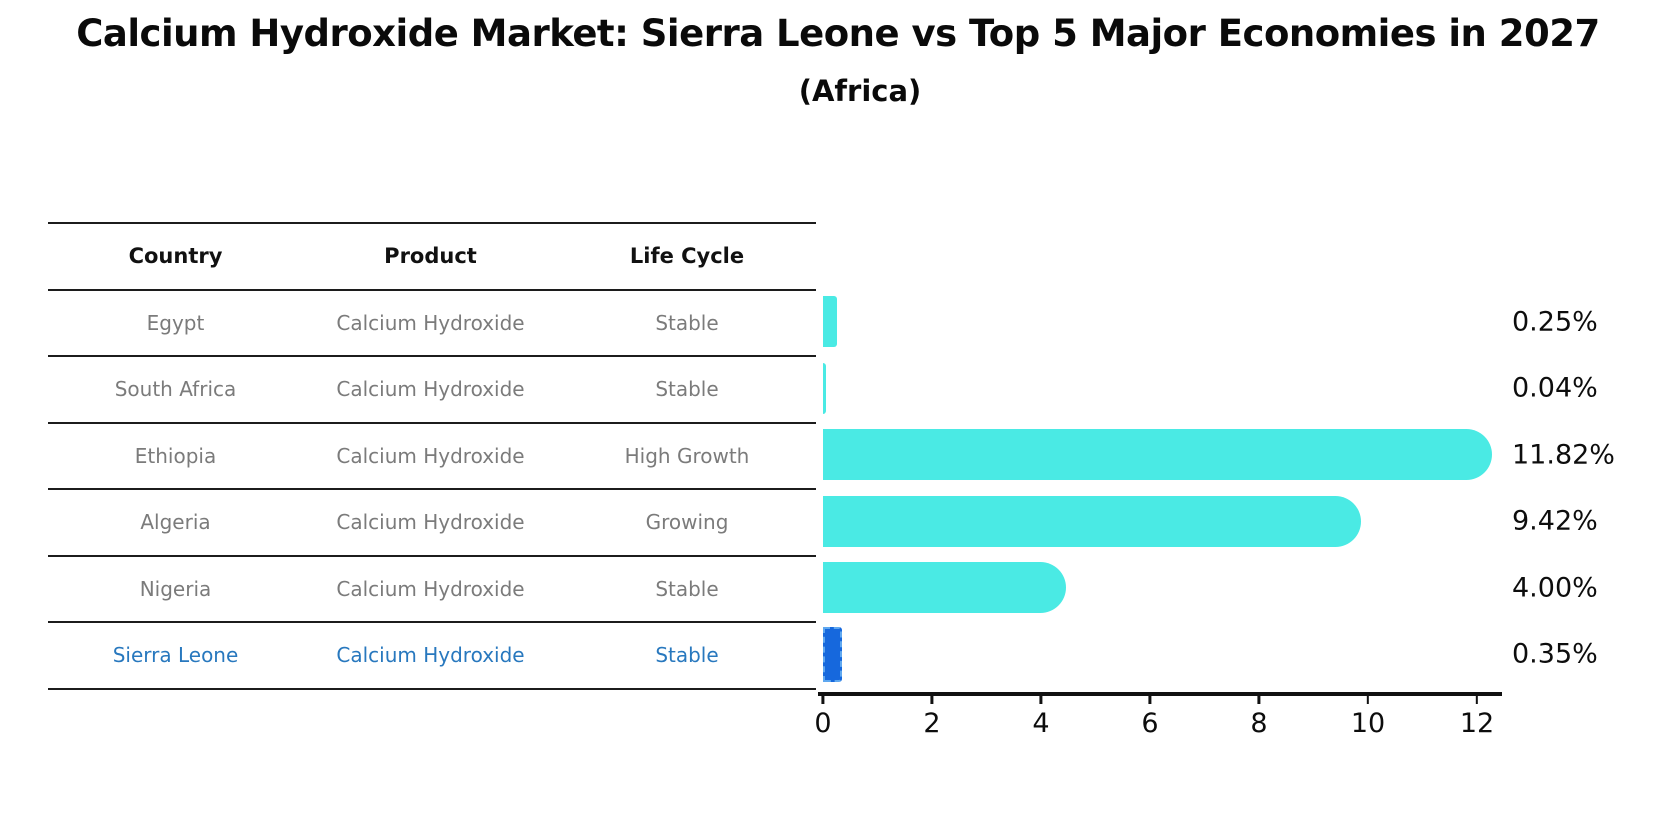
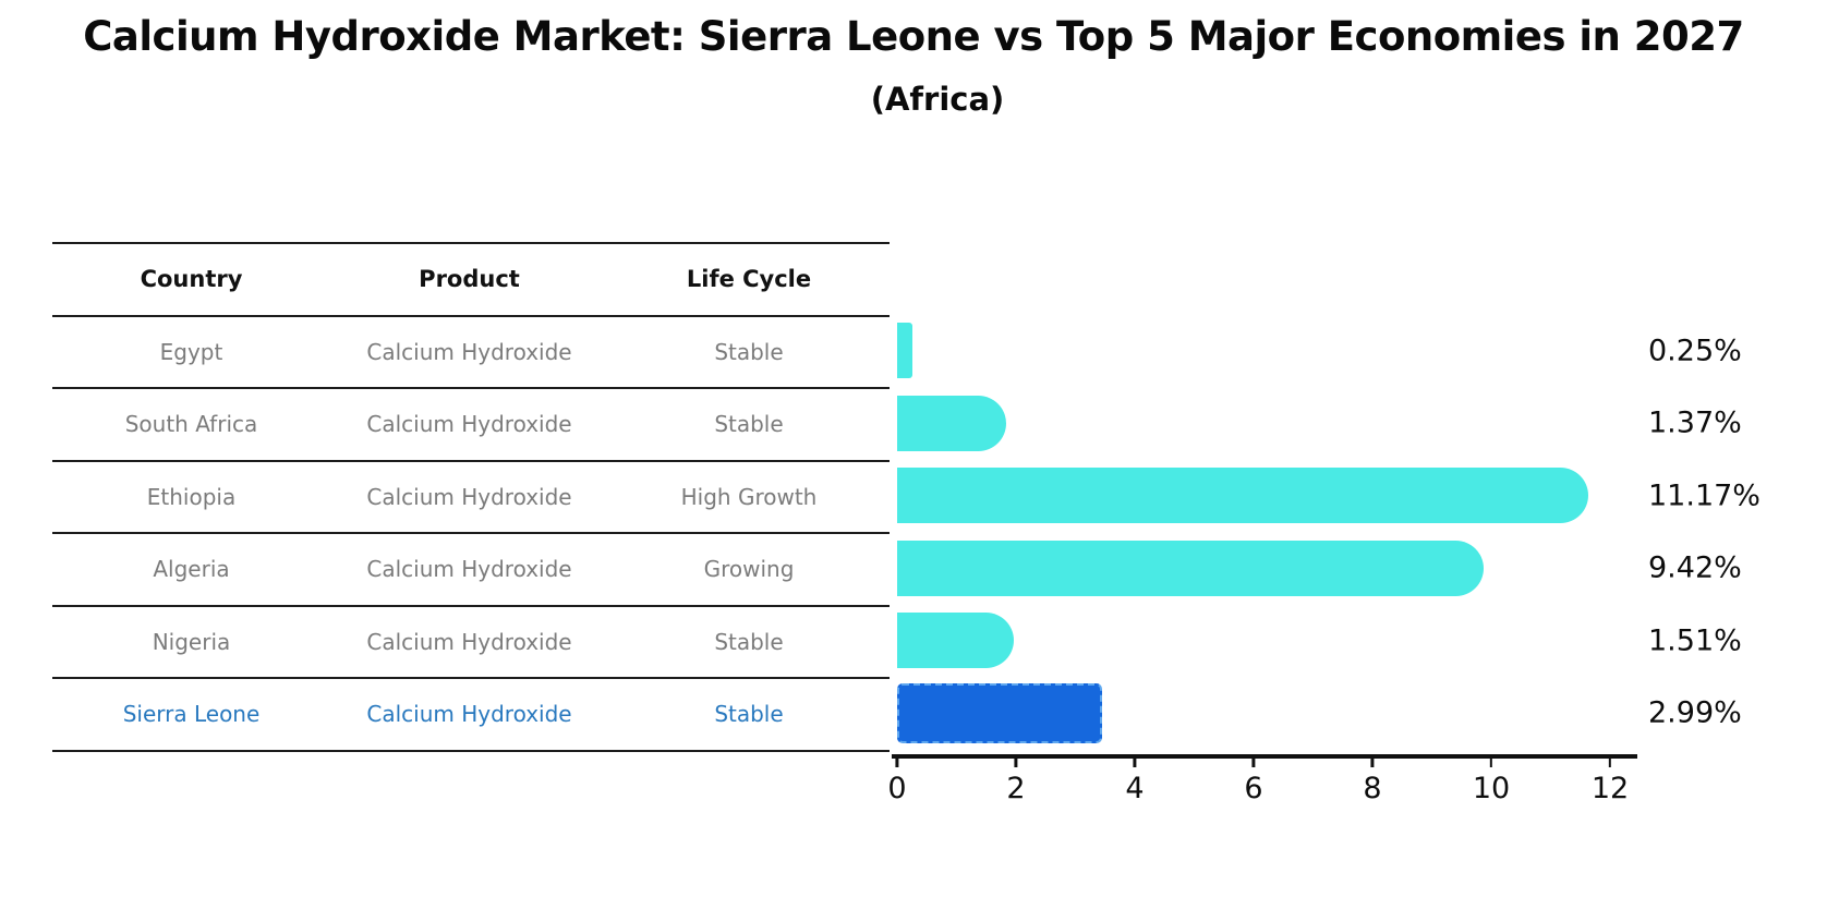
South Africa: 0.04% -> 1.37%
Ethiopia: 11.82% -> 11.17%
Nigeria: 4.00% -> 1.51%
Sierra Leone: 0.35% -> 2.99%
